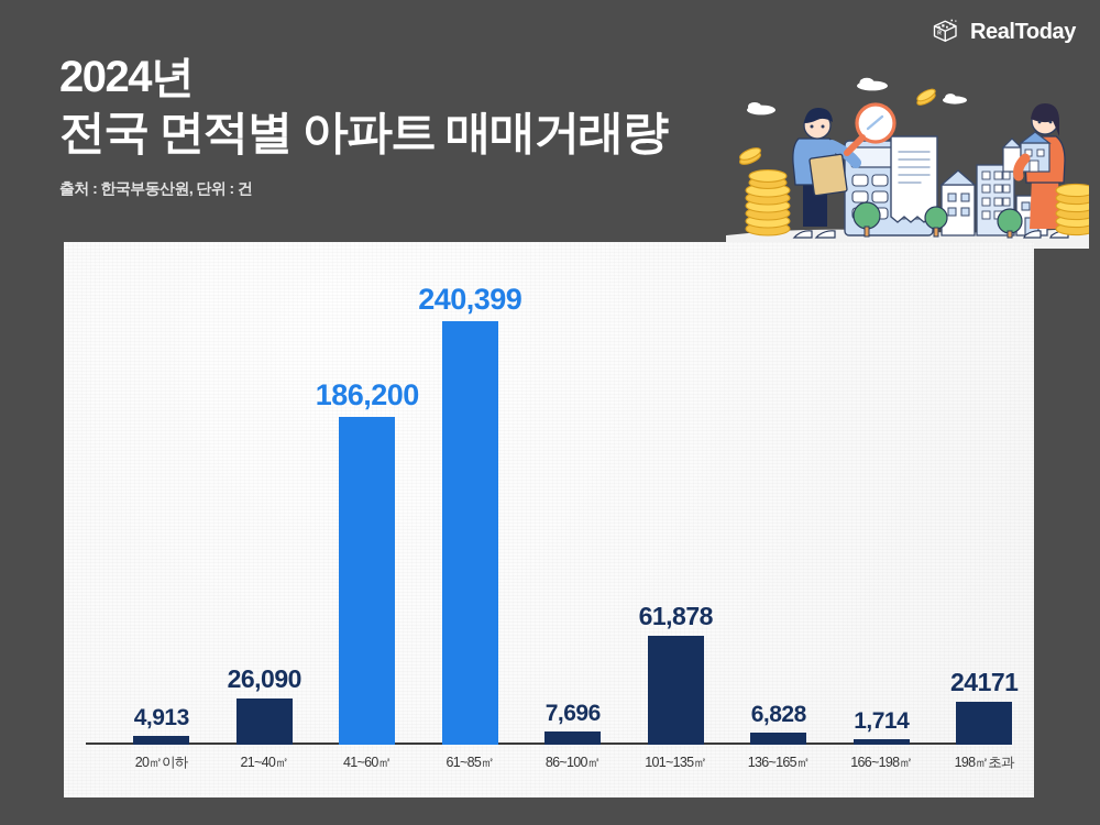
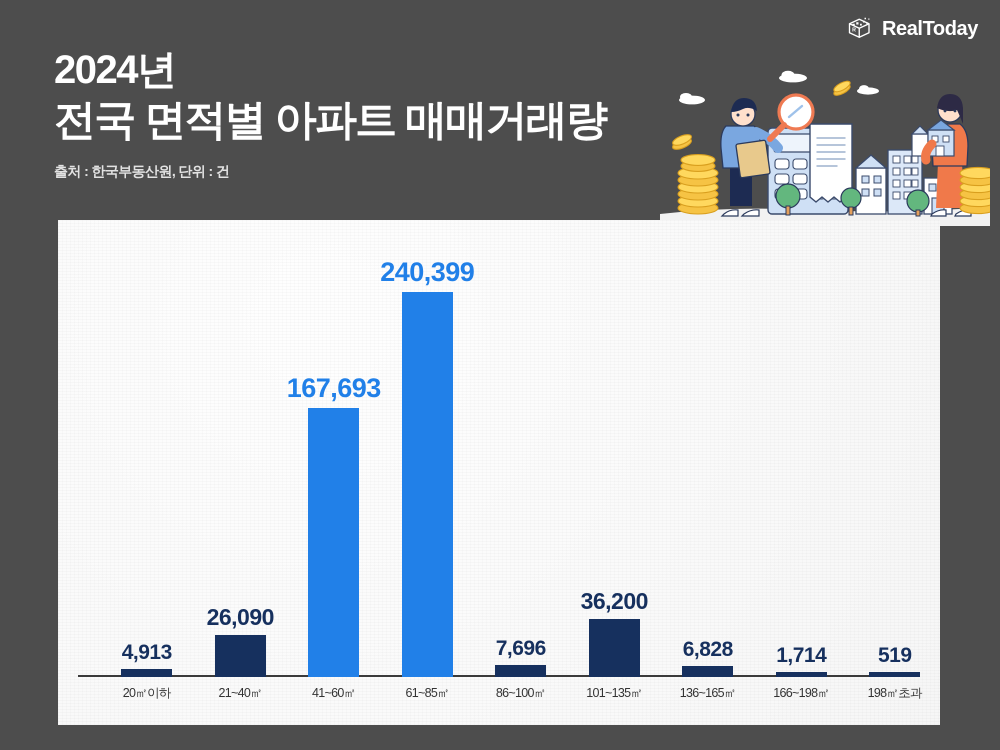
41~60㎡: 186,200 -> 167,693
101~135㎡: 61,878 -> 36,200
198㎡초과: 24171 -> 519
